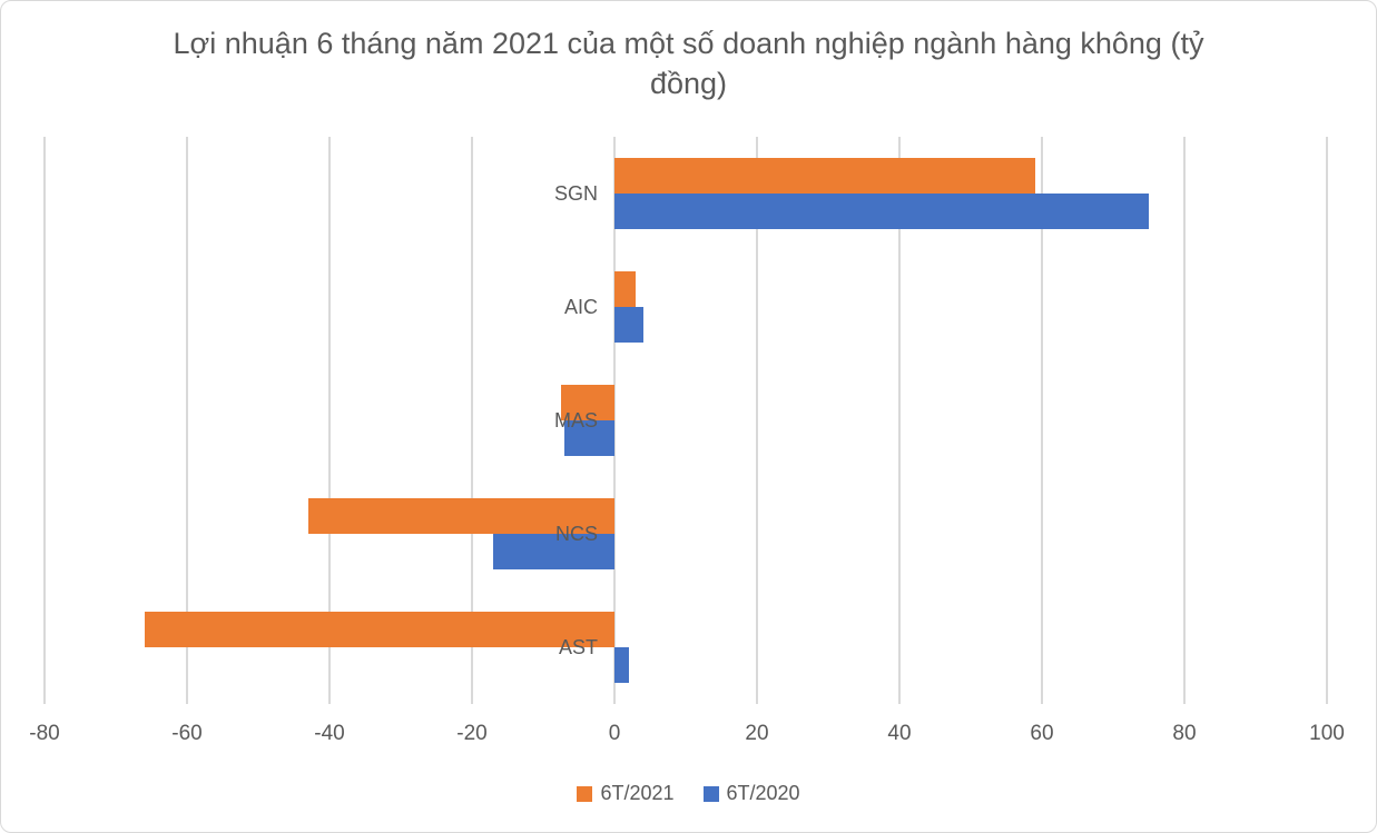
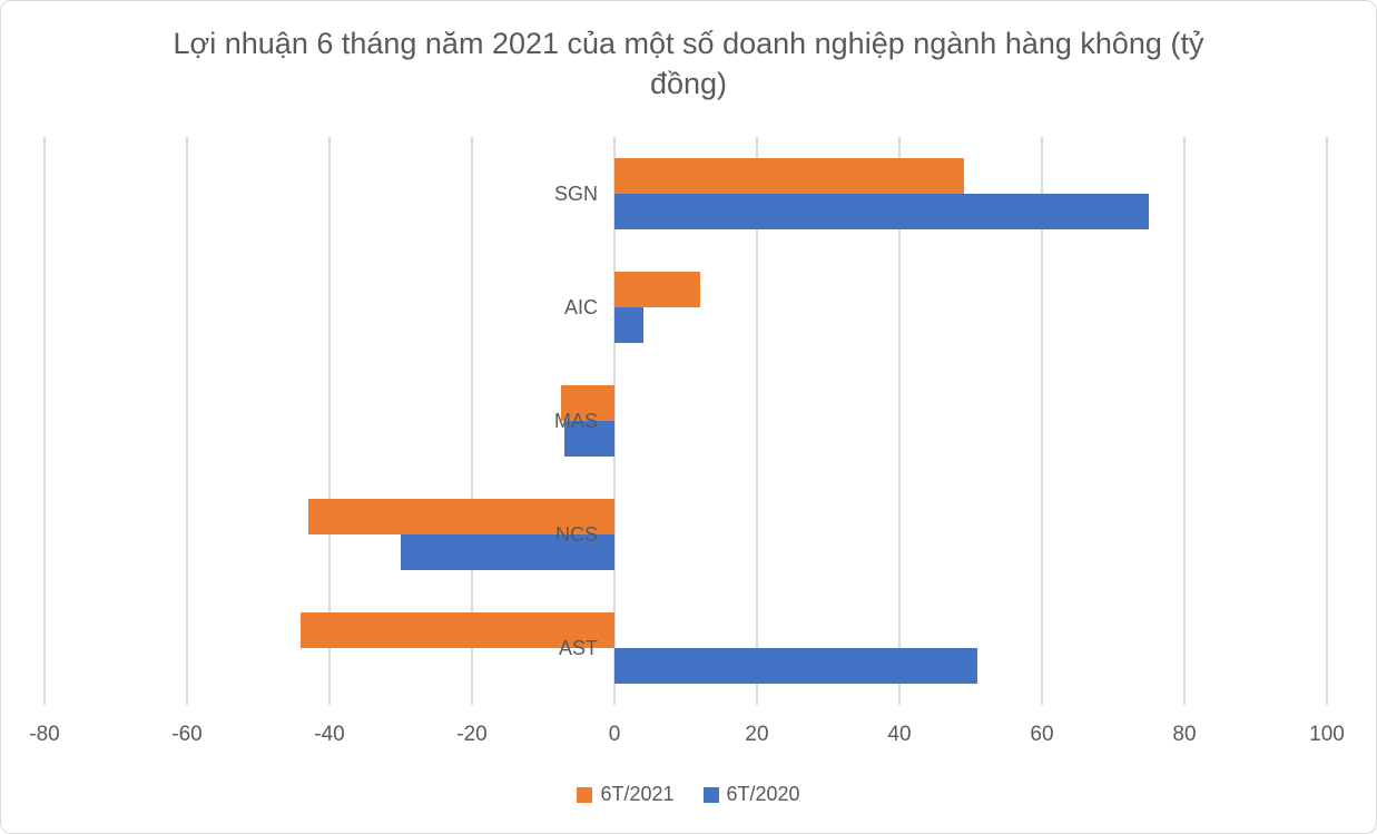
6T/2021/SGN: 59 -> 49
6T/2021/AIC: 3 -> 12
6T/2020/NCS: -17 -> -30
6T/2021/AST: -66 -> -44
6T/2020/AST: 2 -> 51
